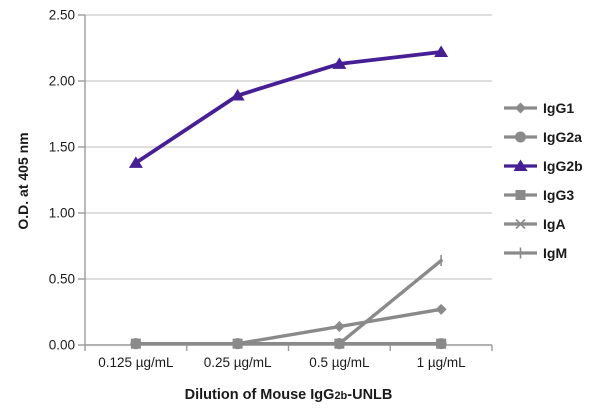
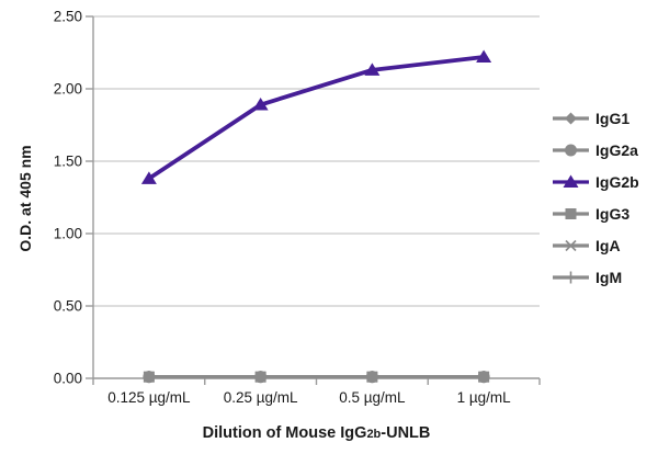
IgG1/0.5 µg/mL: 0.14 -> 0.01
IgG1/1 µg/mL: 0.27 -> 0.01
IgM/1 µg/mL: 0.64 -> 0.01
